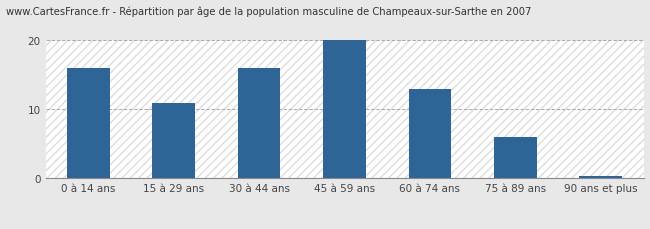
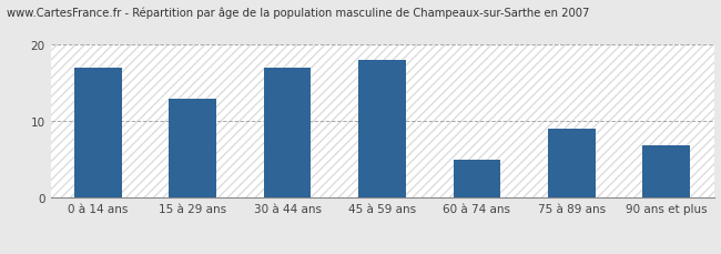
0 à 14 ans: 16.0 -> 17.0
15 à 29 ans: 11.0 -> 13.0
30 à 44 ans: 16.0 -> 17.0
45 à 59 ans: 20.0 -> 18.0
60 à 74 ans: 13.0 -> 5.0
75 à 89 ans: 6.0 -> 9.0
90 ans et plus: 0.3 -> 6.8
